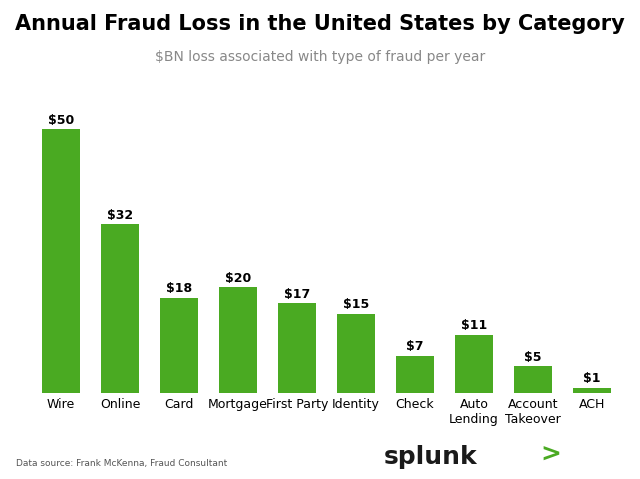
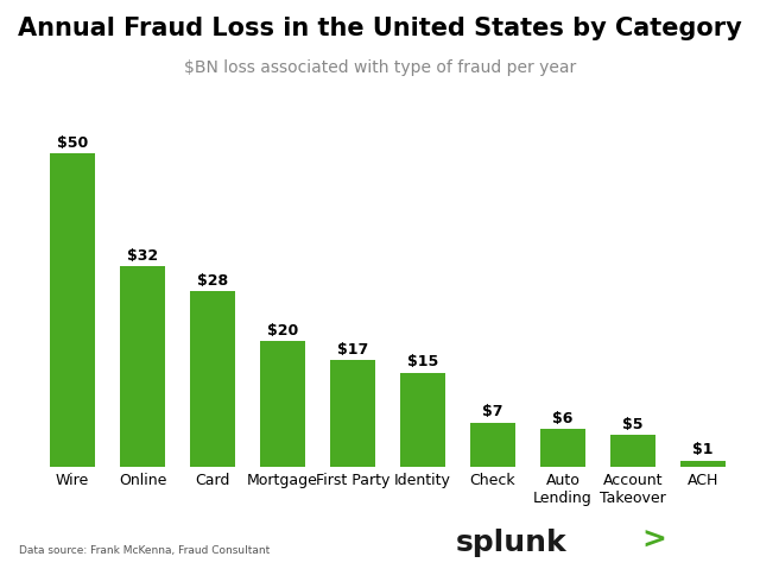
Card: $18 -> $28
Auto Lending: $11 -> $6
